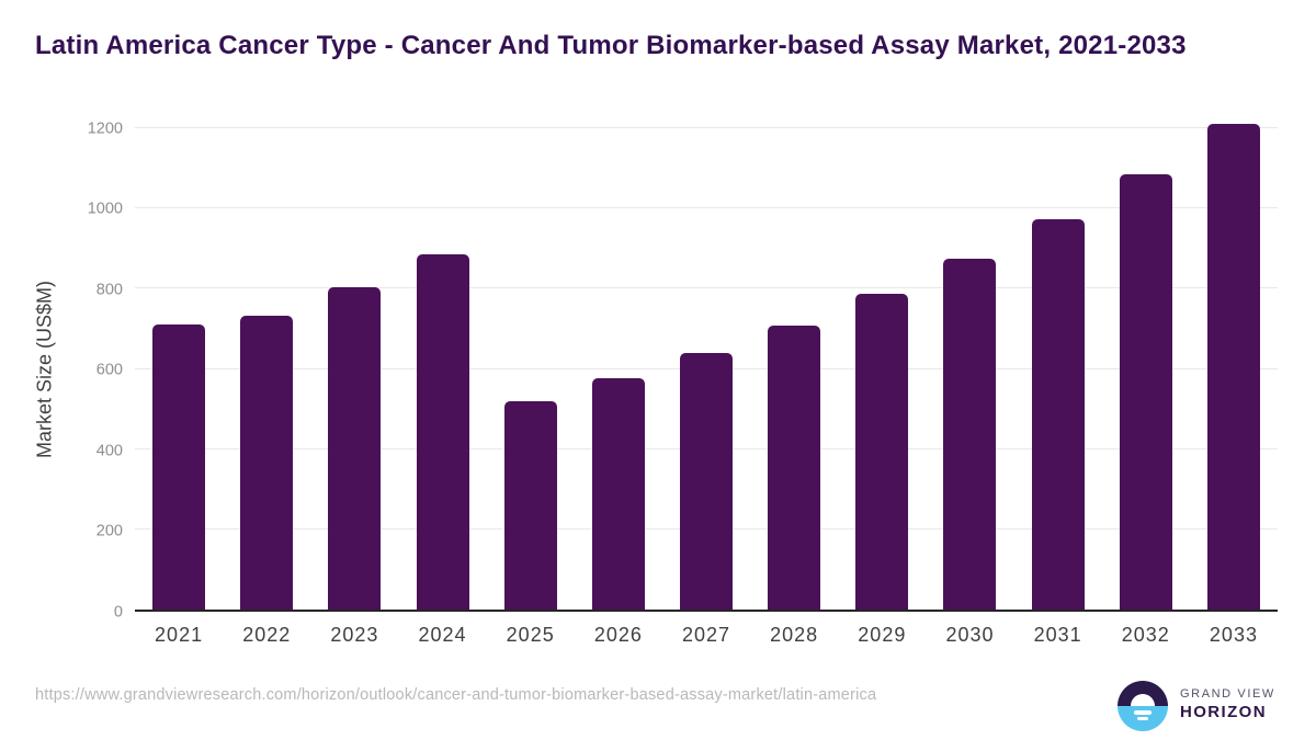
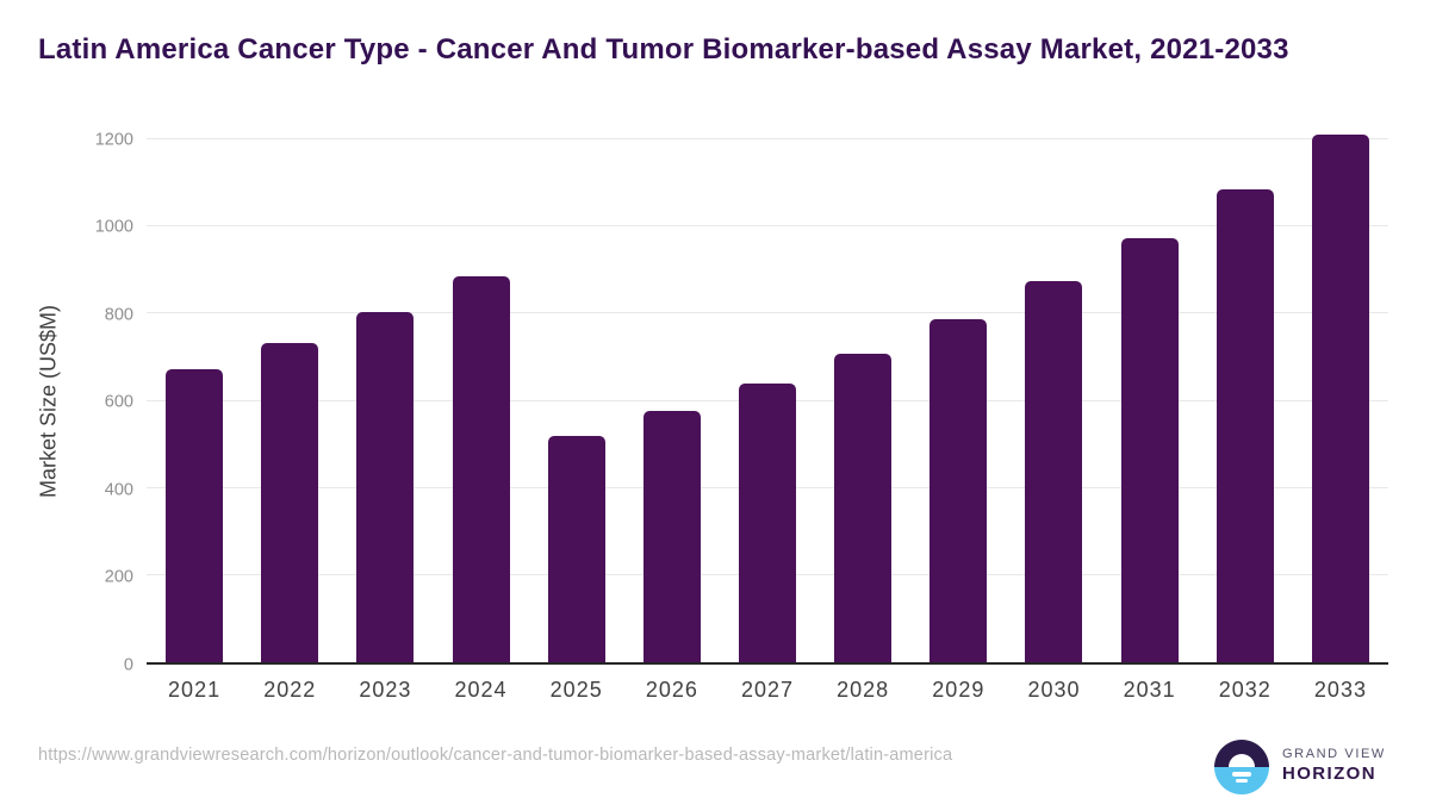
2021: 710 -> 670
